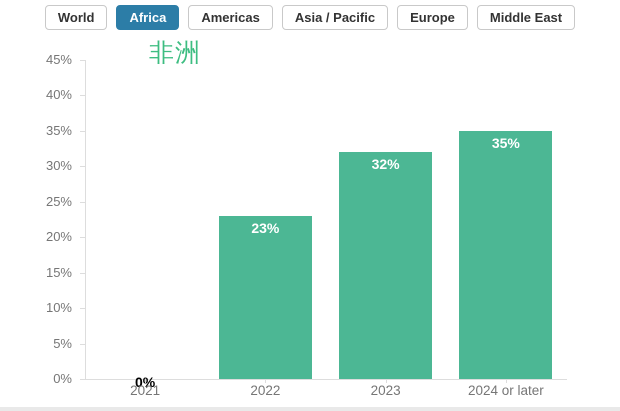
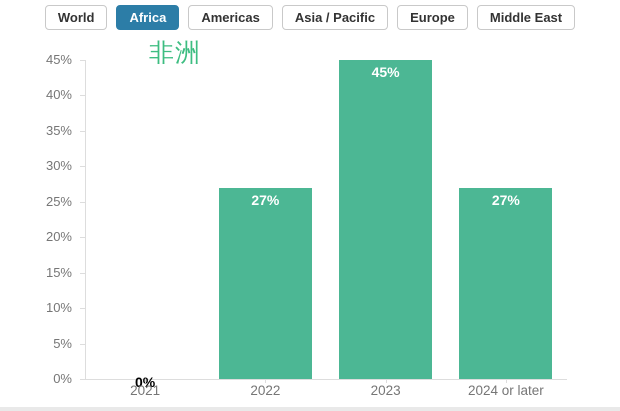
2022: 23% -> 27%
2023: 32% -> 45%
2024 or later: 35% -> 27%
